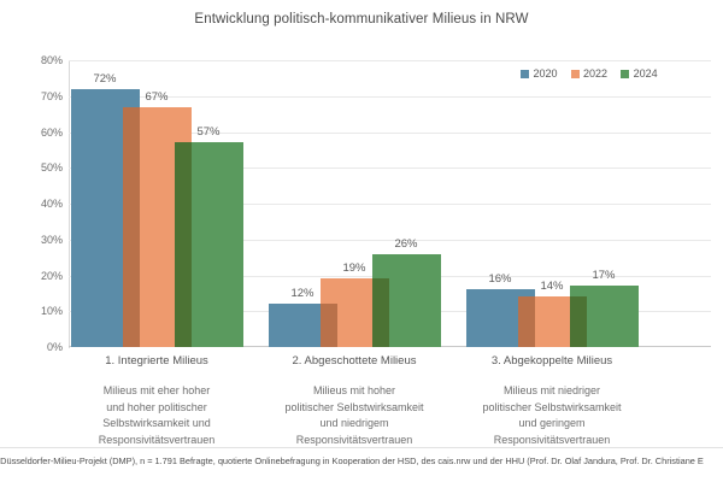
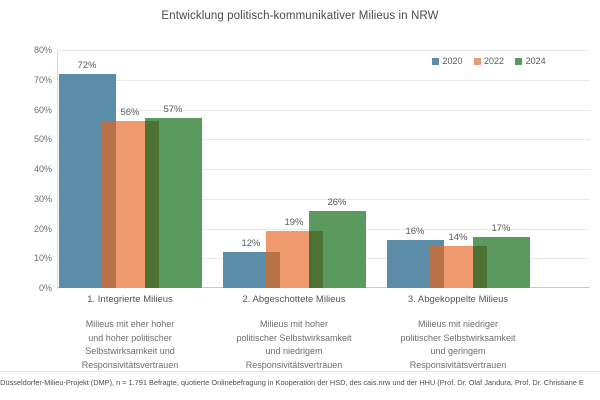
2022/1. Integrierte Milieus: 67% -> 56%
